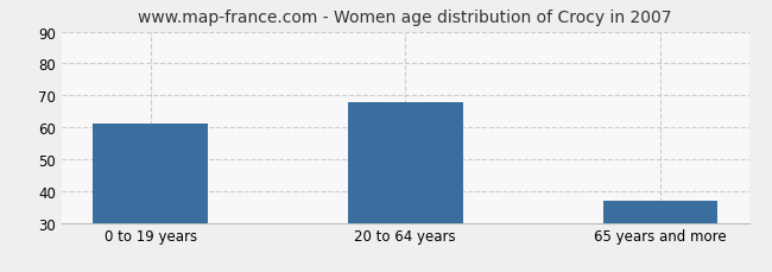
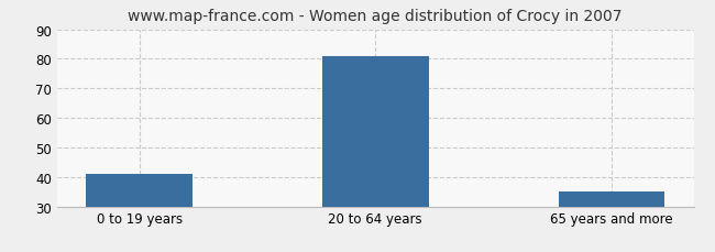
0 to 19 years: 61 -> 41
20 to 64 years: 68 -> 81
65 years and more: 37 -> 35
